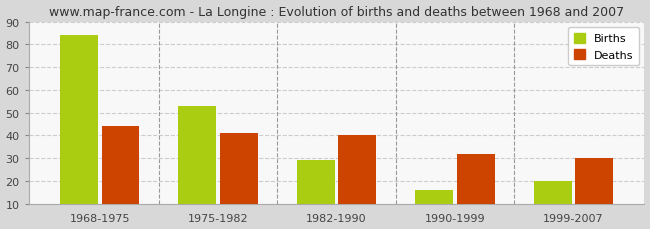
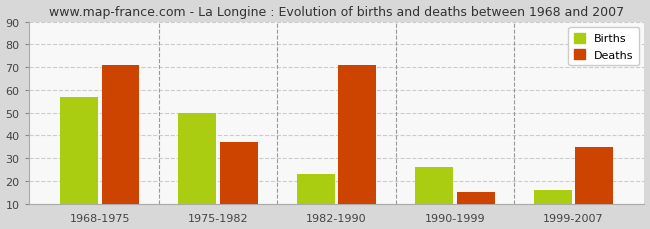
Births/1968-1975: 84 -> 57
Deaths/1968-1975: 44 -> 71
Births/1975-1982: 53 -> 50
Deaths/1975-1982: 41 -> 37
Births/1982-1990: 29 -> 23
Deaths/1982-1990: 40 -> 71
Births/1990-1999: 16 -> 26
Deaths/1990-1999: 32 -> 15
Births/1999-2007: 20 -> 16
Deaths/1999-2007: 30 -> 35
